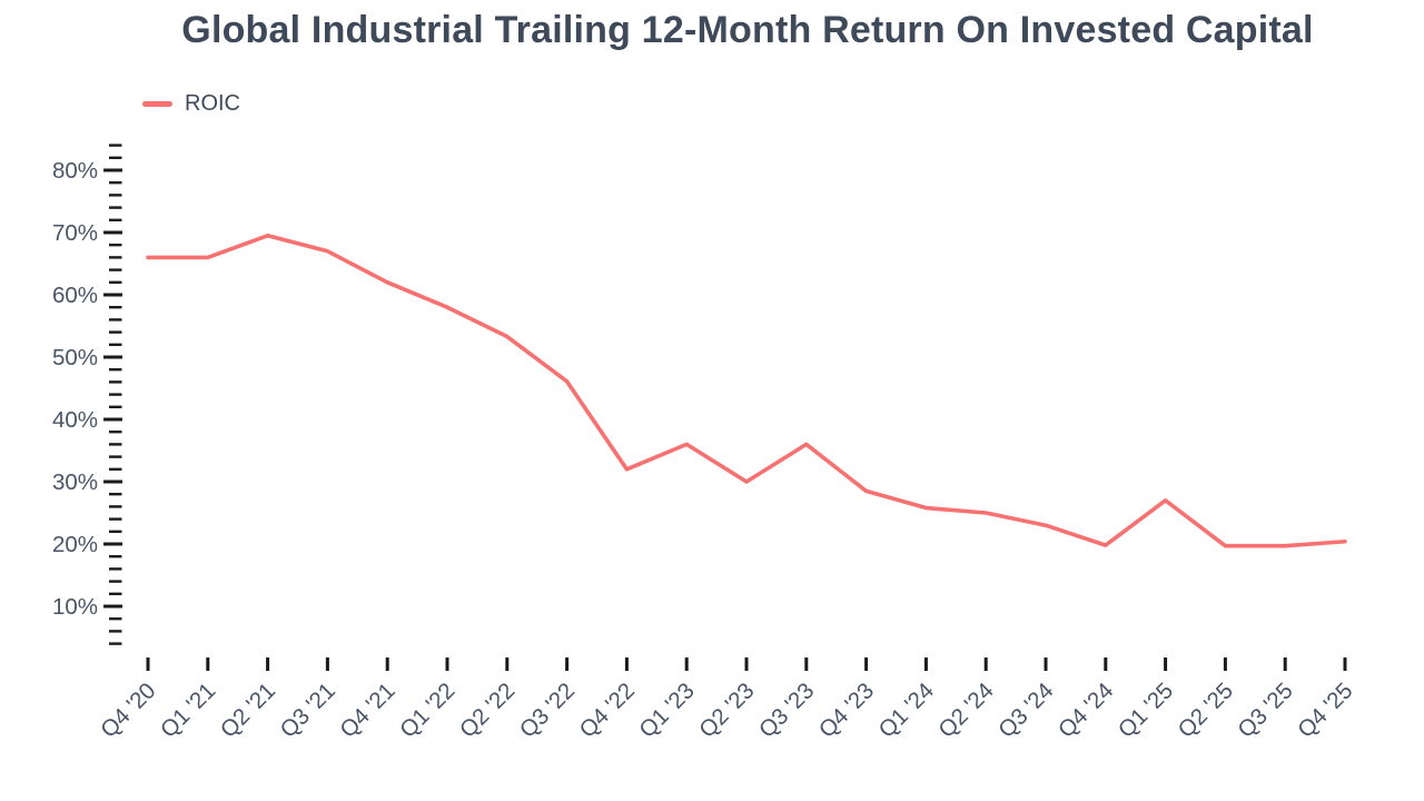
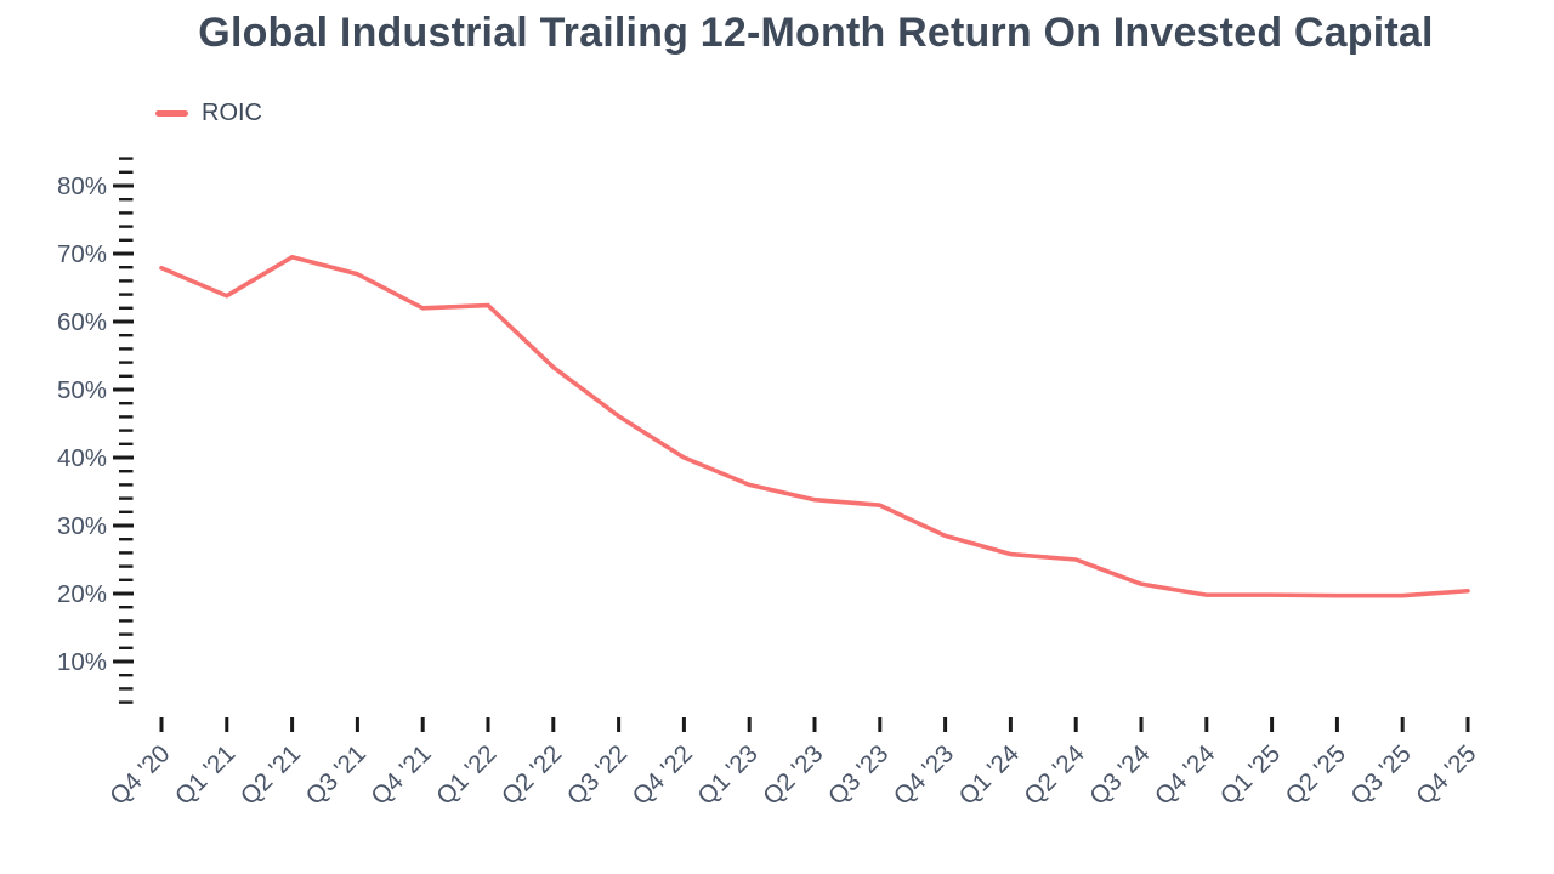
Q4 '20: 66% -> 68%
Q1 '21: 66% -> 64%
Q1 '22: 58% -> 62%
Q4 '22: 32% -> 40%
Q2 '23: 30% -> 34%
Q3 '23: 36% -> 33%
Q3 '24: 23% -> 21%
Q1 '25: 27% -> 20%
